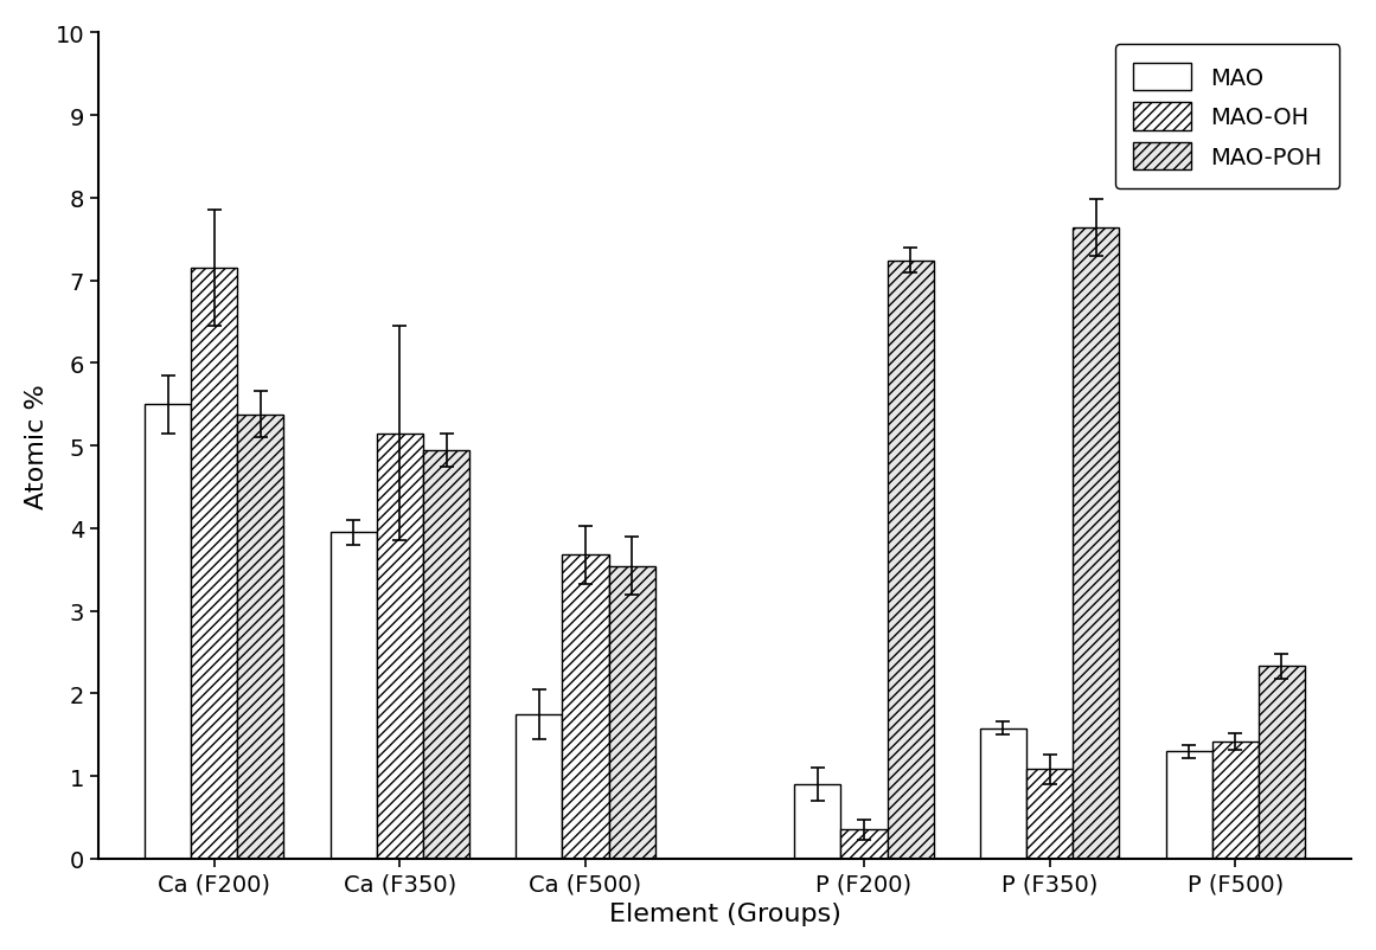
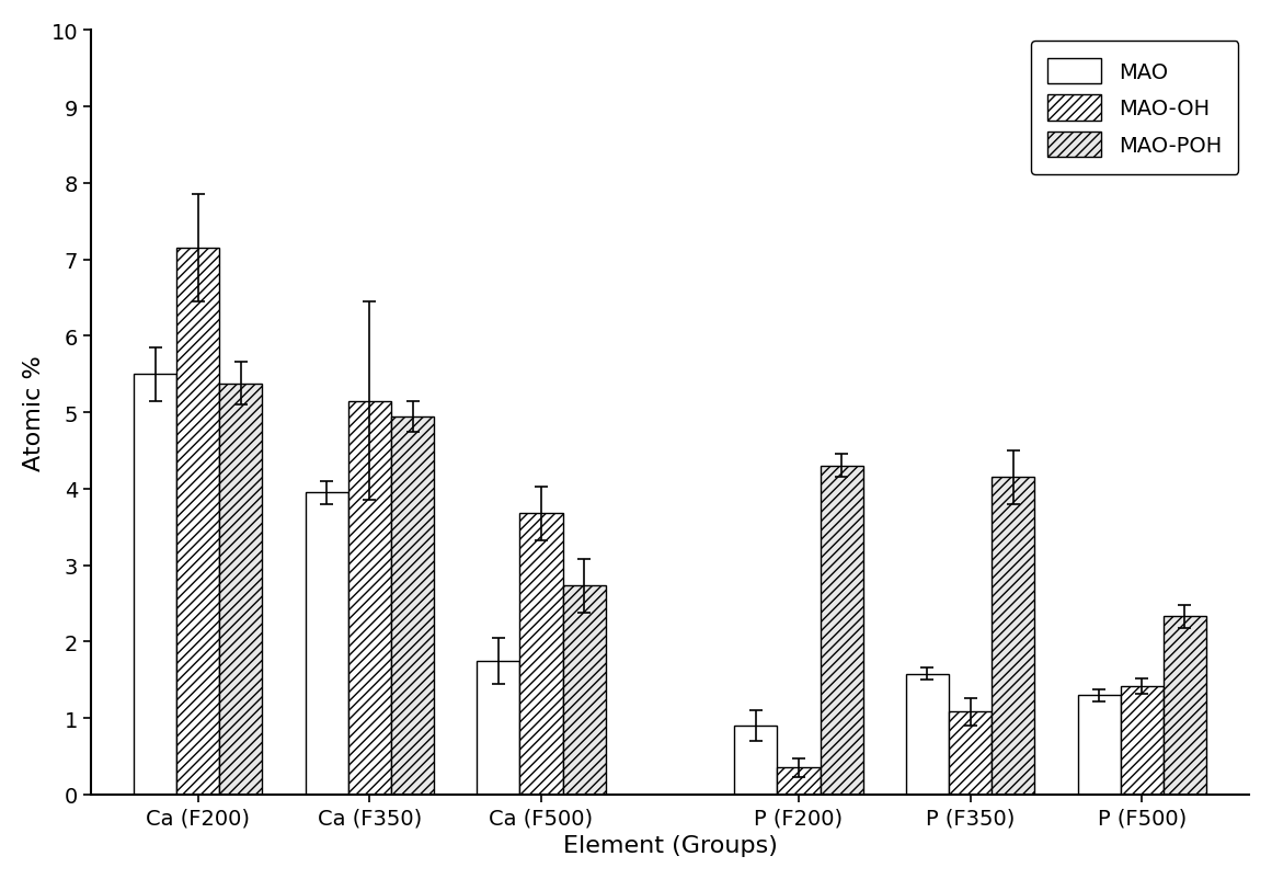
MAO-POH/Ca (F500): 3.54 -> 2.73
MAO-POH/P (F200): 7.24 -> 4.30
MAO-POH/P (F350): 7.64 -> 4.15
